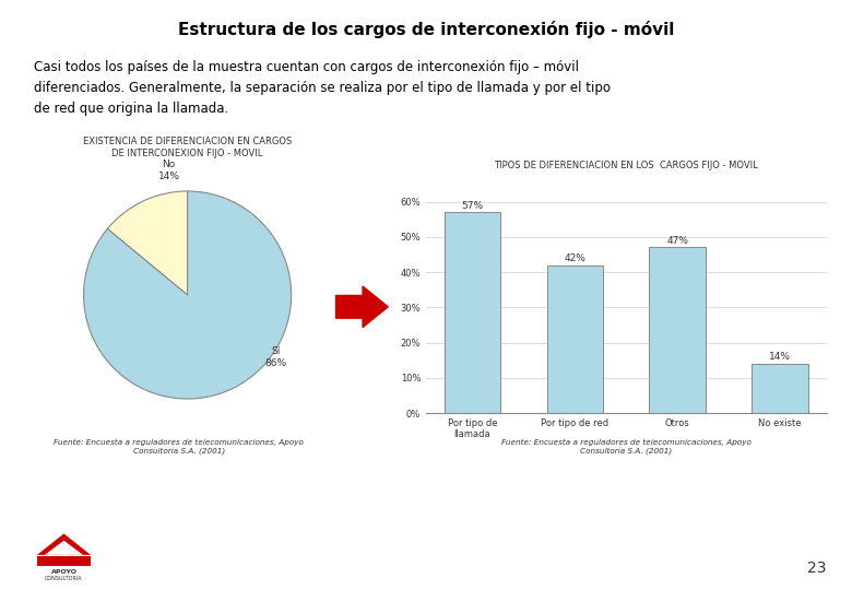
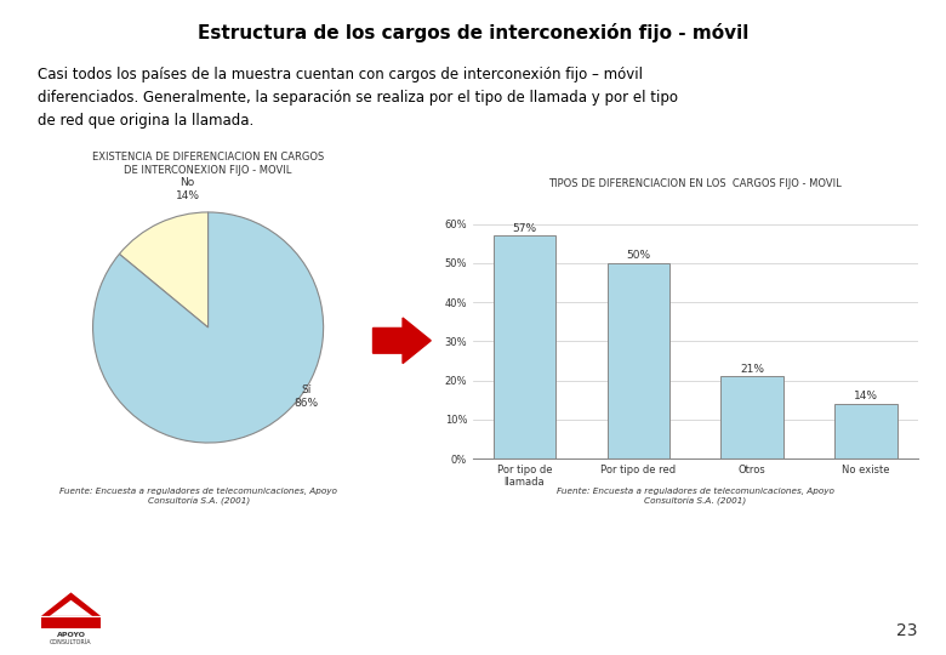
Por tipo de red: 42% -> 50%
Otros: 47% -> 21%
